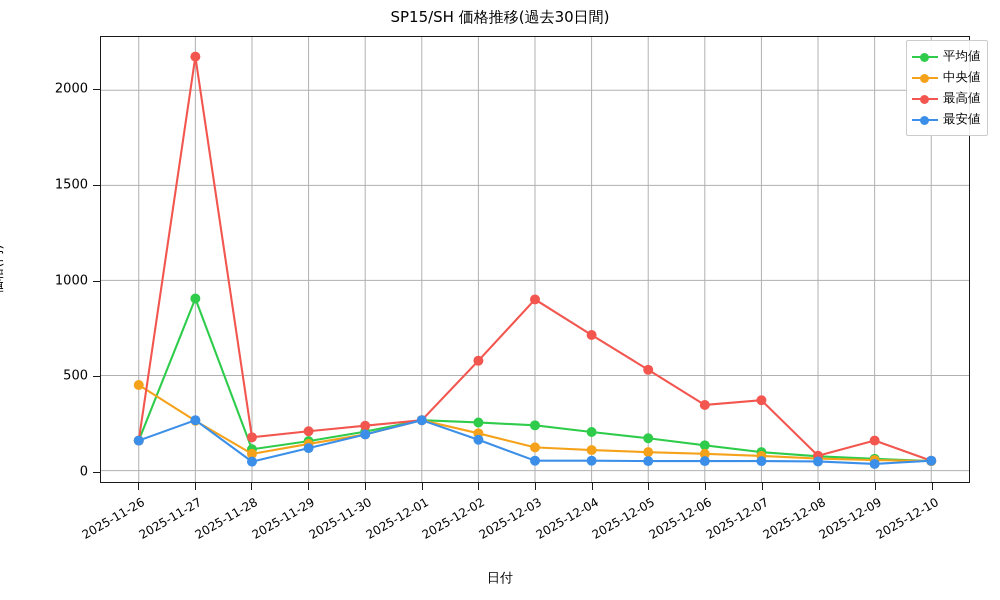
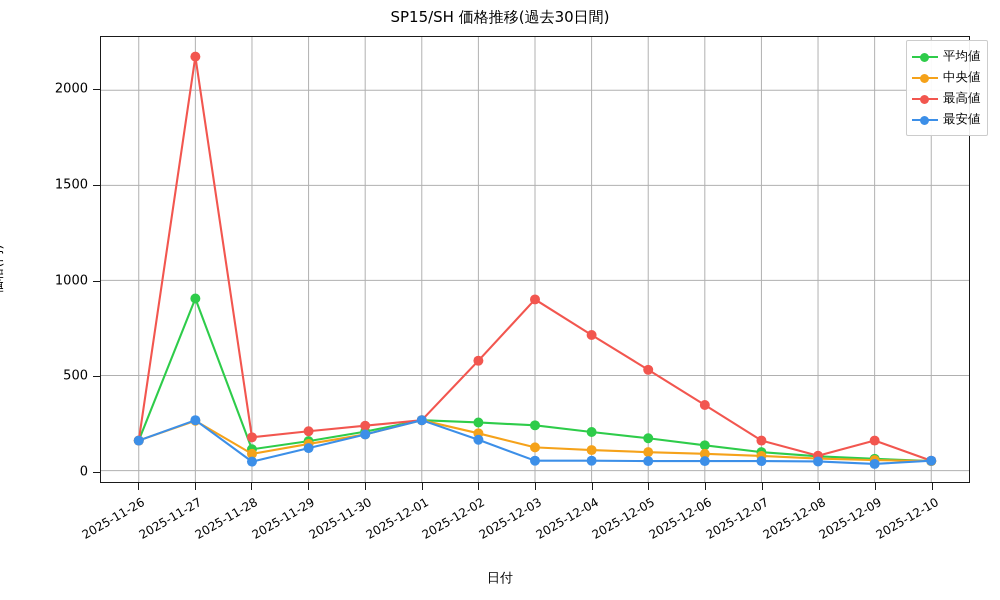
中央値/2025-11-26: 450 -> 160
最高値/2025-12-07: 370 -> 160
